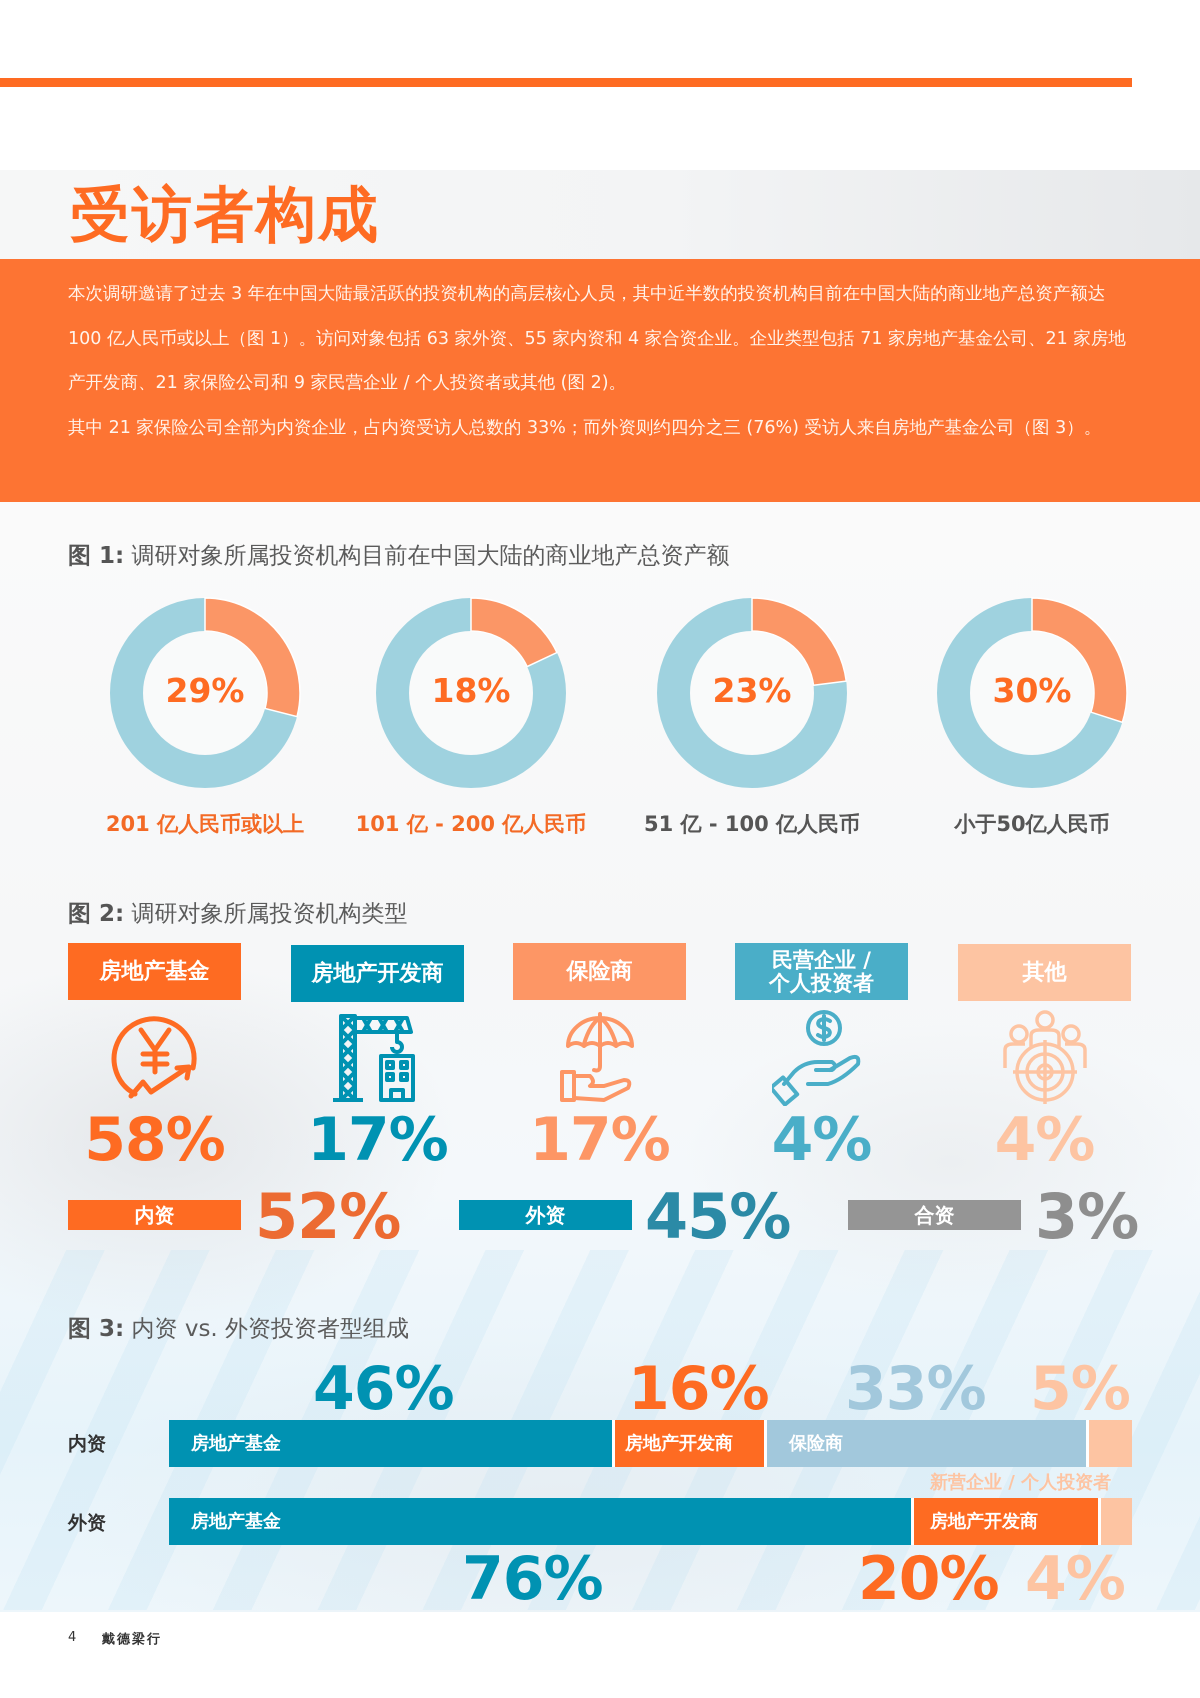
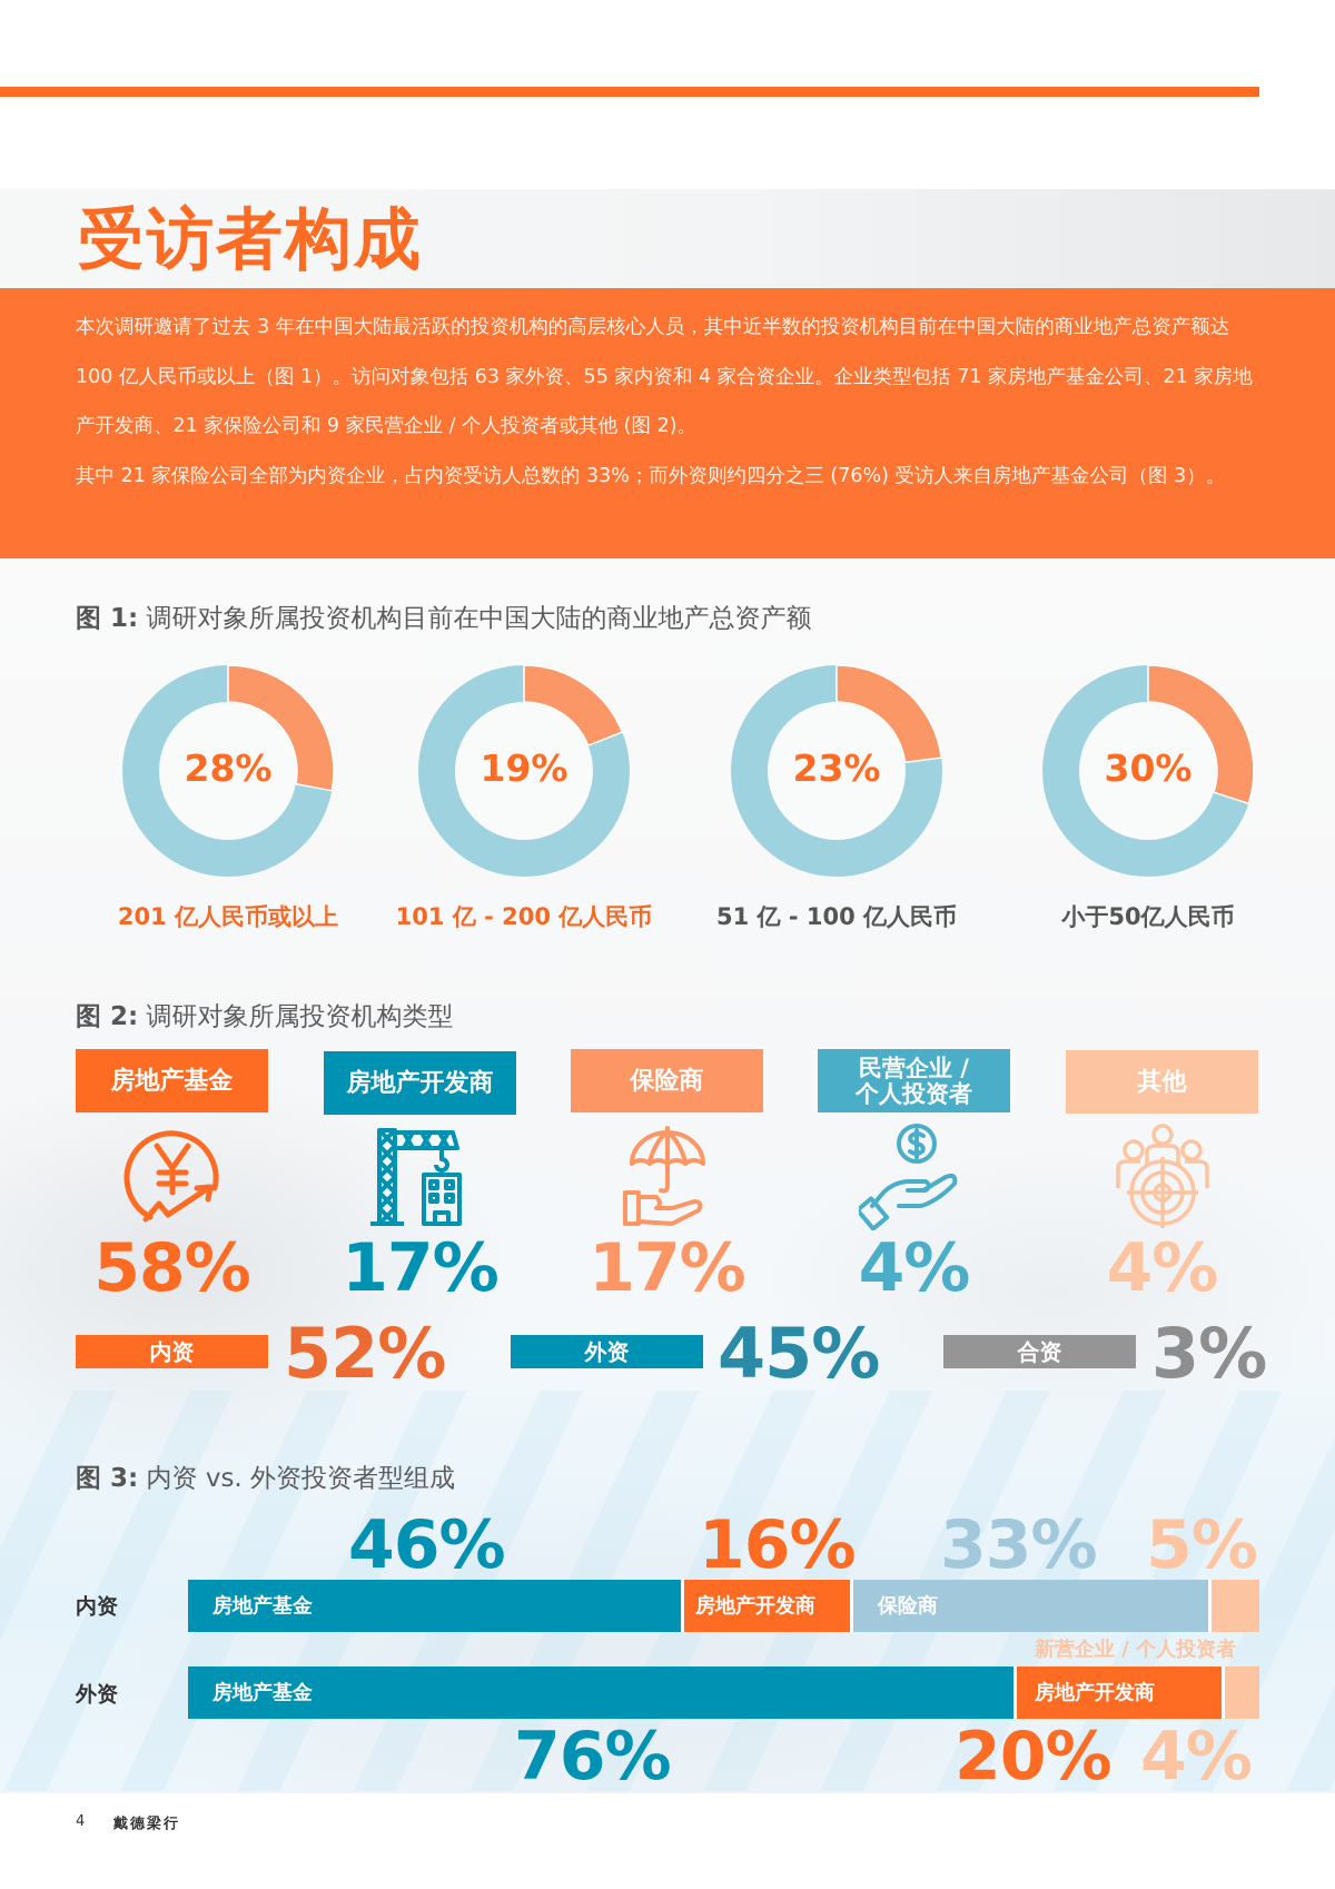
图 1: 调研对象所属投资机构目前在中国大陆的商业地产总资产额/201 亿人民币或以上: 29% -> 28%
图 1: 调研对象所属投资机构目前在中国大陆的商业地产总资产额/101 亿 - 200 亿人民币: 18% -> 19%
